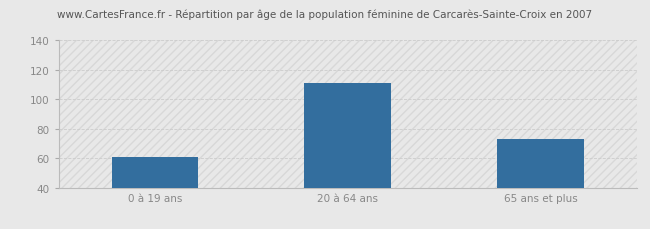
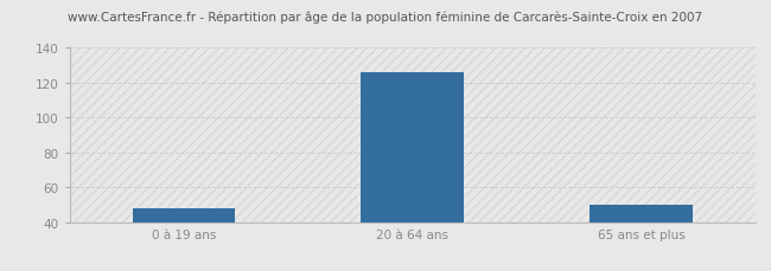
0 à 19 ans: 61 -> 48
20 à 64 ans: 111 -> 126
65 ans et plus: 73 -> 50
